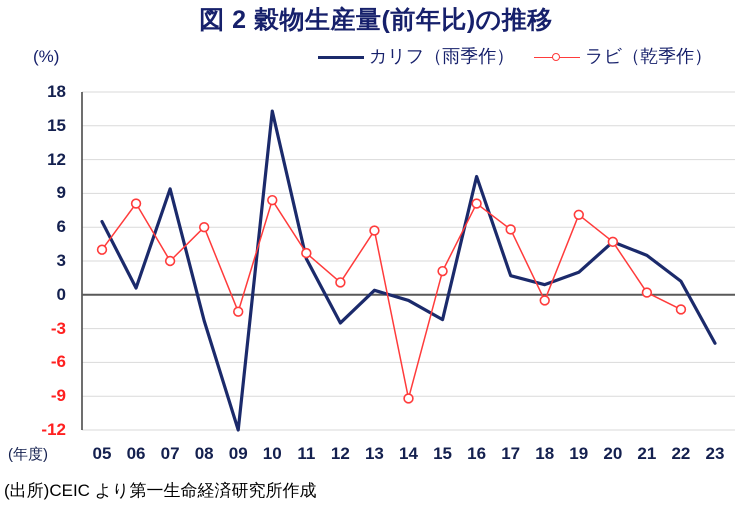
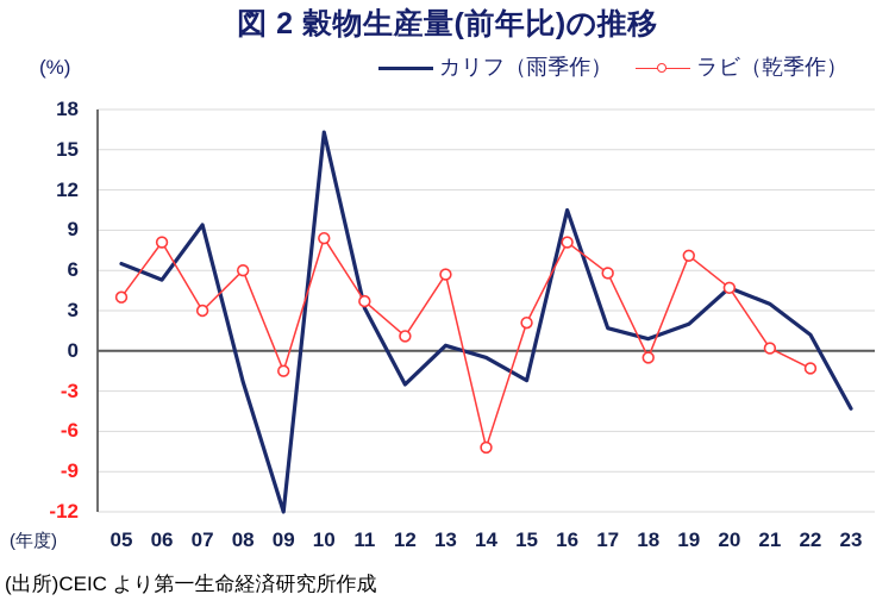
カリフ（雨季作）/06: 0.6 -> 5.3
ラビ（乾季作）/14: -9.2 -> -7.2
